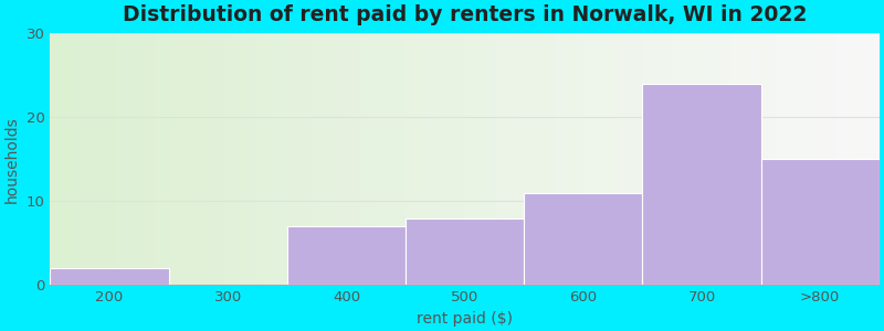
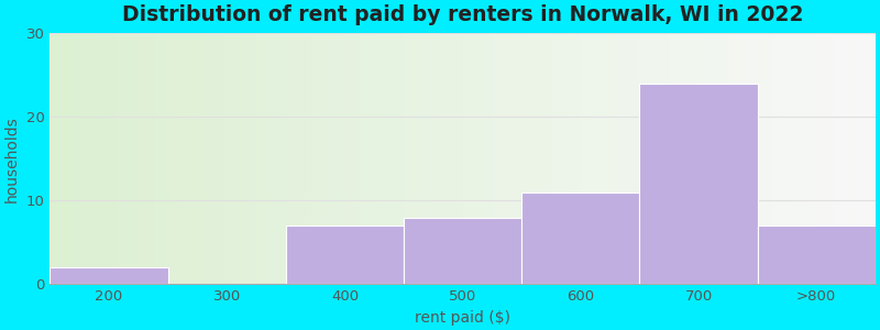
>800: 15 -> 7
